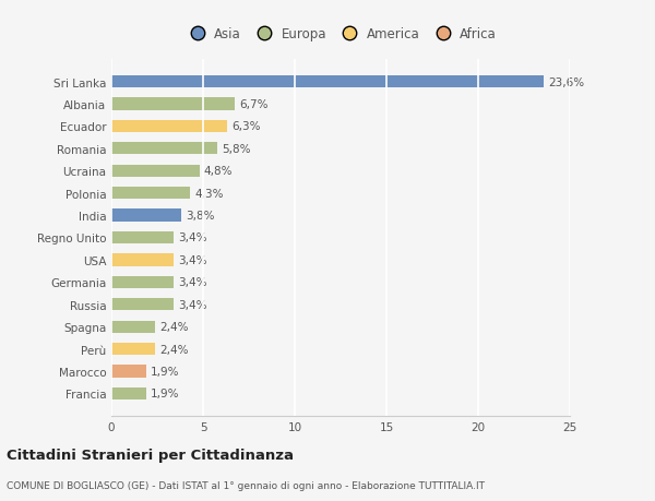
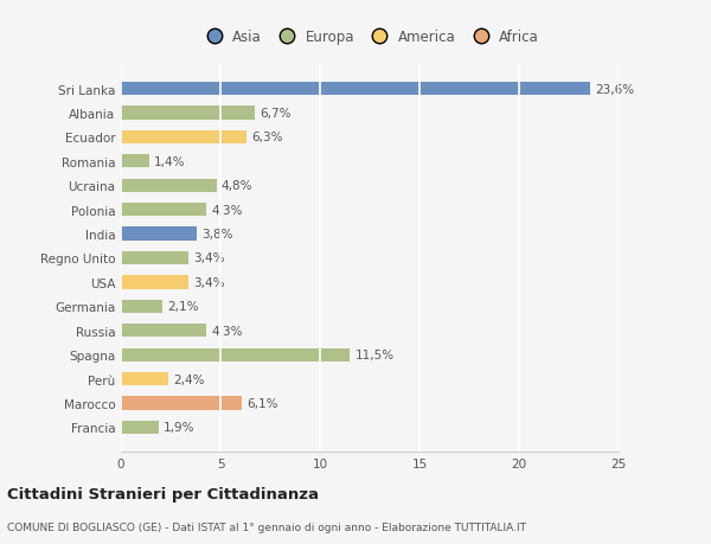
Romania: 5,8% -> 1,4%
Germania: 3,4% -> 2,1%
Russia: 3,4% -> 4,3%
Spagna: 2,4% -> 11,5%
Marocco: 1,9% -> 6,1%
